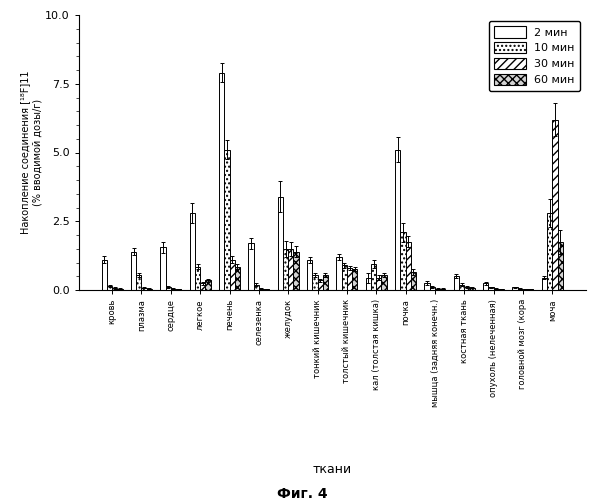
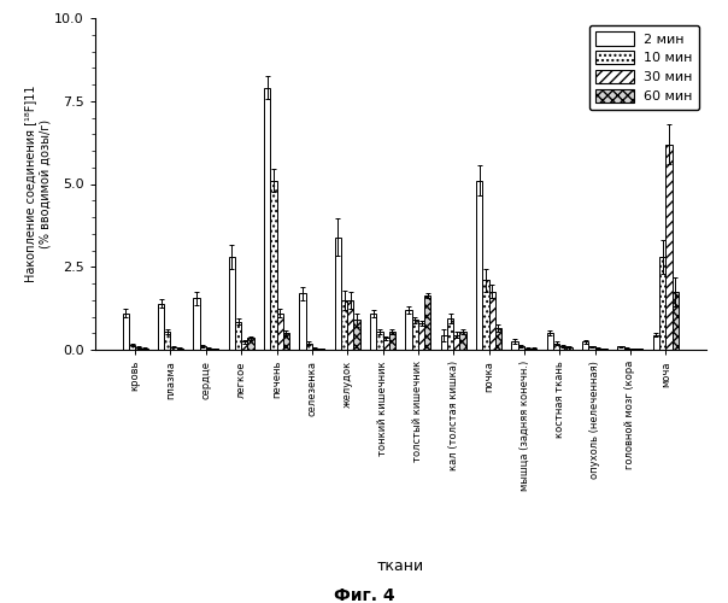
60 мин/печень: 0.85 -> 0.50
60 мин/желудок: 1.40 -> 0.90
60 мин/толстый кишечник: 0.75 -> 1.65
